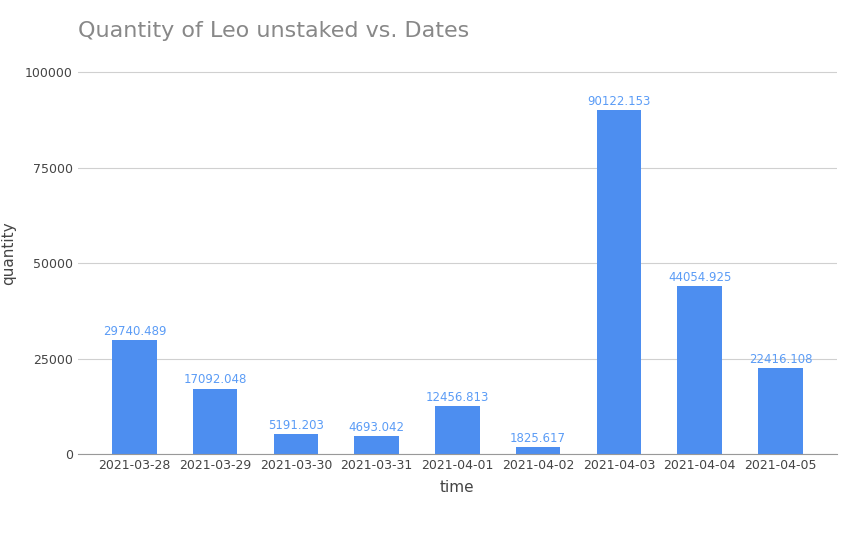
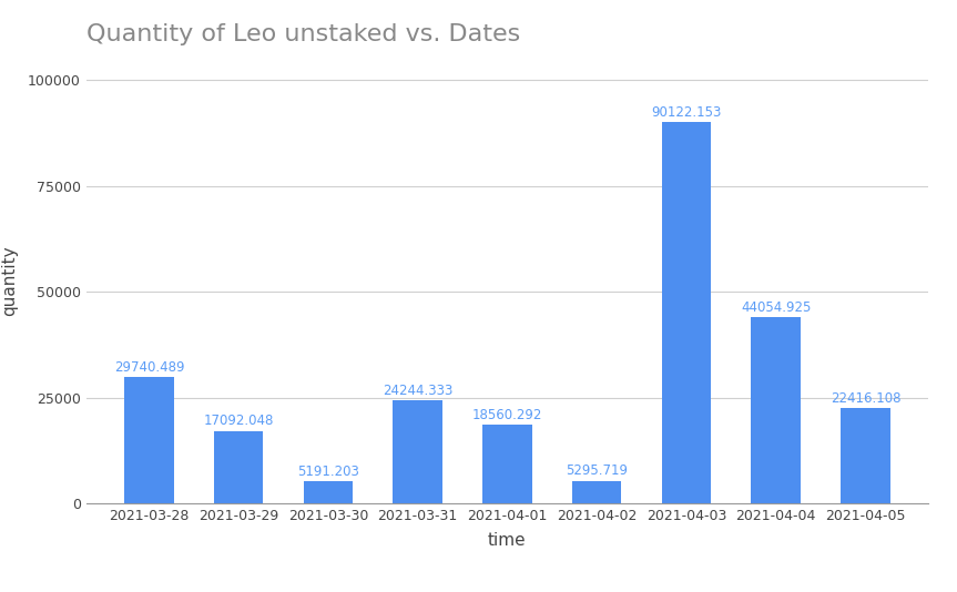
2021-03-31: 4693.042 -> 24244.333
2021-04-01: 12456.813 -> 18560.292
2021-04-02: 1825.617 -> 5295.719
